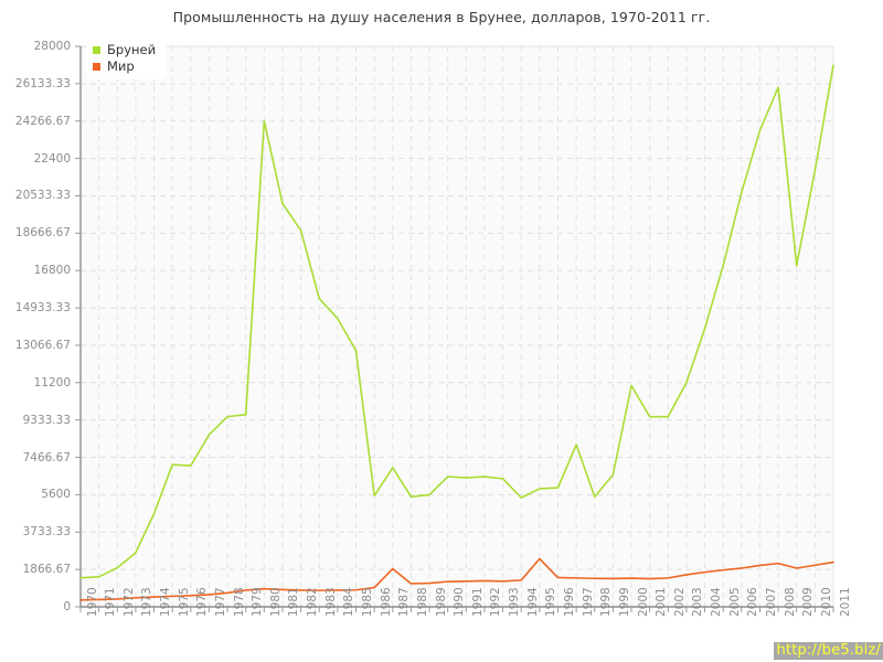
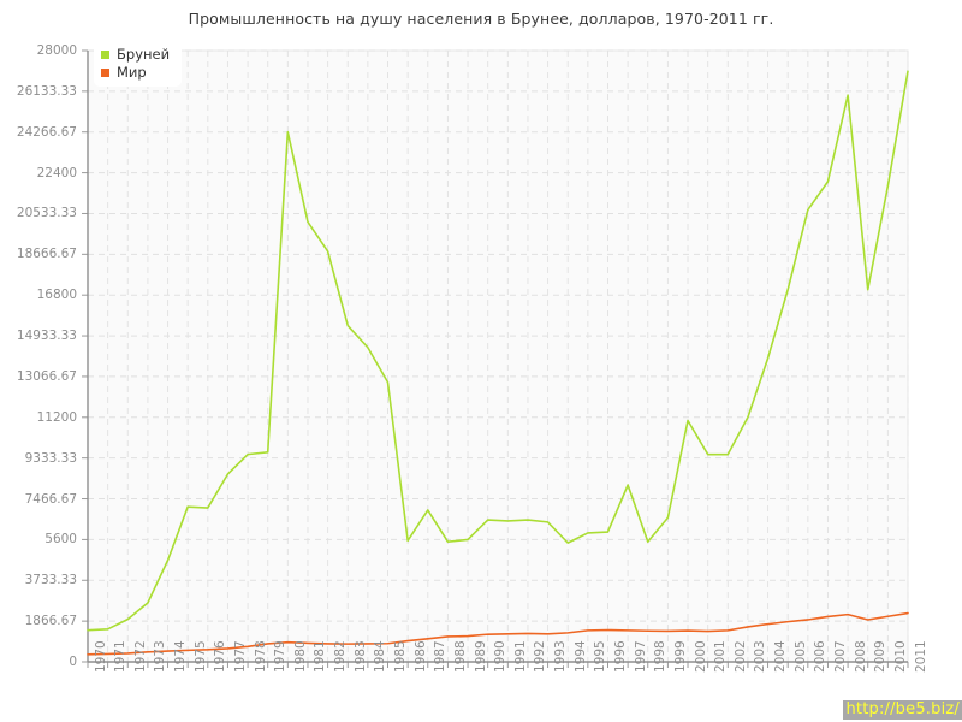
Мир/1987: 1900 -> 1100
Мир/1995: 2400 -> 1400
Бруней/2007: 23800 -> 22000
